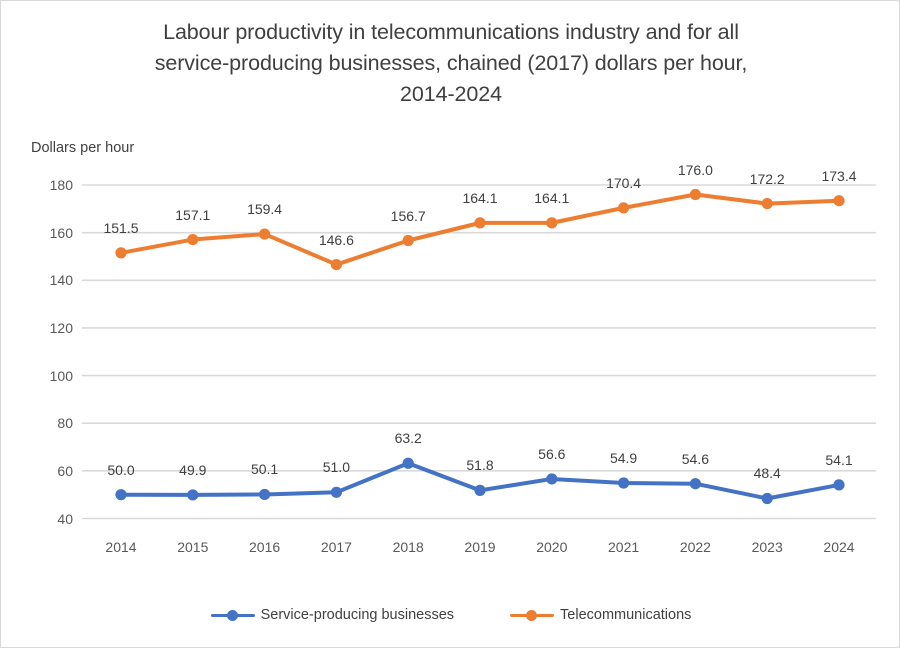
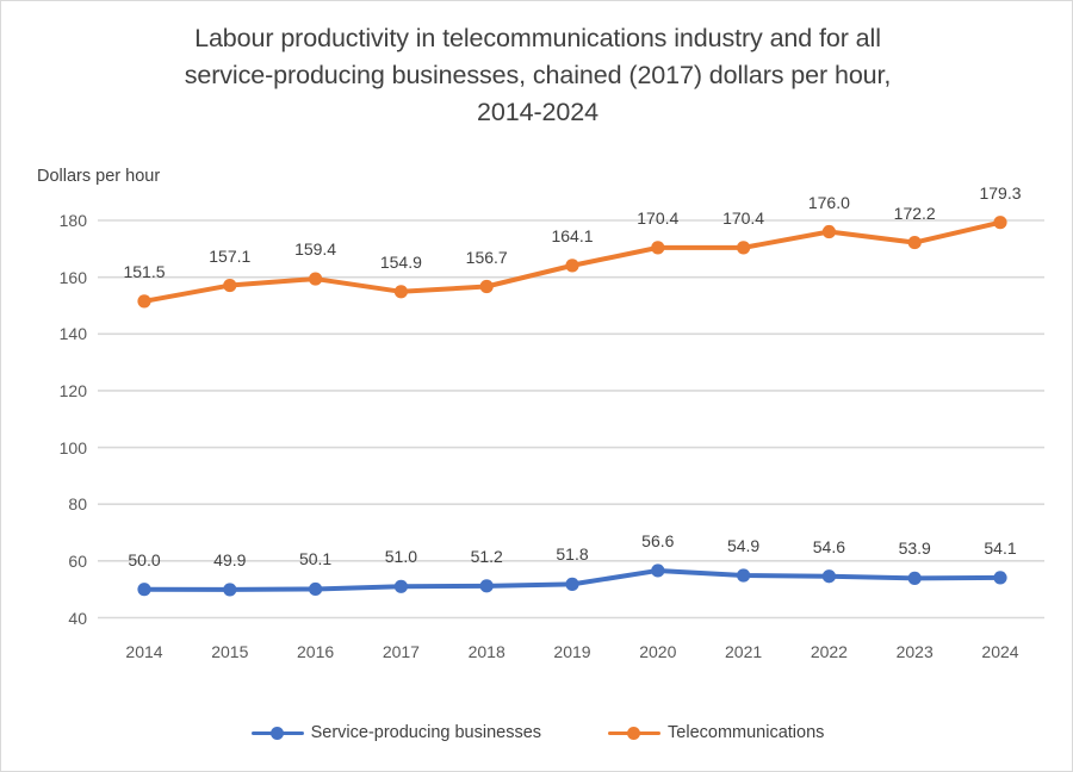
Telecommunications/2017: 146.6 -> 154.9
Service-producing businesses/2018: 63.2 -> 51.2
Telecommunications/2020: 164.1 -> 170.4
Service-producing businesses/2023: 48.4 -> 53.9
Telecommunications/2024: 173.4 -> 179.3
